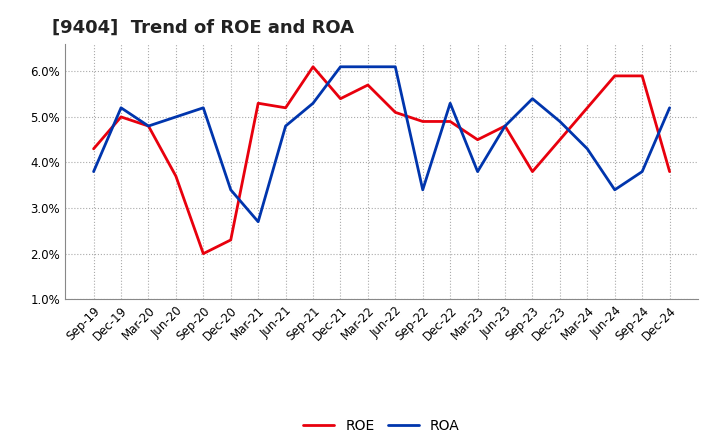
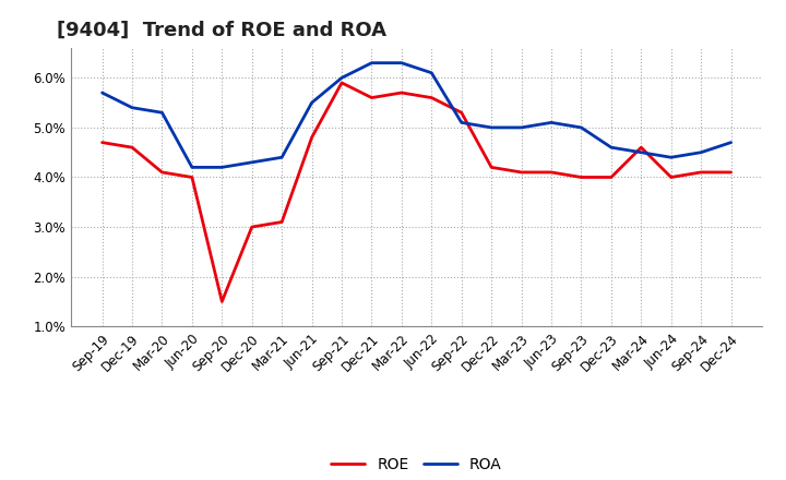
ROE/Sep-19: 4.3% -> 4.7%
ROA/Sep-19: 3.8% -> 5.7%
ROE/Dec-19: 5.0% -> 4.6%
ROA/Dec-19: 5.2% -> 5.4%
ROE/Mar-20: 4.8% -> 4.1%
ROA/Mar-20: 4.8% -> 5.3%
ROE/Jun-20: 3.7% -> 4.0%
ROA/Jun-20: 5.0% -> 4.2%
ROE/Sep-20: 2.0% -> 1.5%
ROA/Sep-20: 5.2% -> 4.2%
ROE/Dec-20: 2.3% -> 3.0%
ROA/Dec-20: 3.4% -> 4.3%
ROE/Mar-21: 5.3% -> 3.1%
ROA/Mar-21: 2.7% -> 4.4%
ROE/Jun-21: 5.2% -> 4.8%
ROA/Jun-21: 4.8% -> 5.5%
ROE/Sep-21: 6.1% -> 5.9%
ROA/Sep-21: 5.3% -> 6.0%
ROE/Dec-21: 5.4% -> 5.6%
ROA/Dec-21: 6.1% -> 6.3%
ROA/Mar-22: 6.1% -> 6.3%
ROE/Jun-22: 5.1% -> 5.6%
ROE/Sep-22: 4.9% -> 5.3%
ROA/Sep-22: 3.4% -> 5.1%
ROE/Dec-22: 4.9% -> 4.2%
ROA/Dec-22: 5.3% -> 5.0%
ROE/Mar-23: 4.5% -> 4.1%
ROA/Mar-23: 3.8% -> 5.0%
ROE/Jun-23: 4.8% -> 4.1%
ROA/Jun-23: 4.8% -> 5.1%
ROE/Sep-23: 3.8% -> 4.0%
ROA/Sep-23: 5.4% -> 5.0%
ROE/Dec-23: 4.5% -> 4.0%
ROA/Dec-23: 4.9% -> 4.6%
ROE/Mar-24: 5.2% -> 4.6%
ROA/Mar-24: 4.3% -> 4.5%
ROE/Jun-24: 5.9% -> 4.0%
ROA/Jun-24: 3.4% -> 4.4%
ROE/Sep-24: 5.9% -> 4.1%
ROA/Sep-24: 3.8% -> 4.5%
ROE/Dec-24: 3.8% -> 4.1%
ROA/Dec-24: 5.2% -> 4.7%
